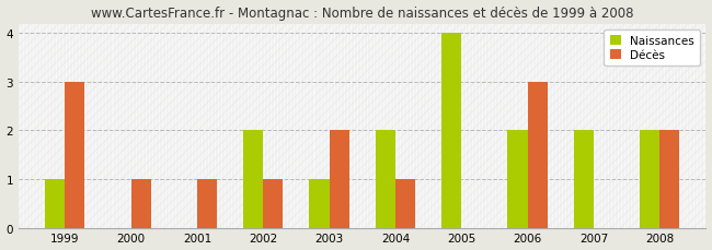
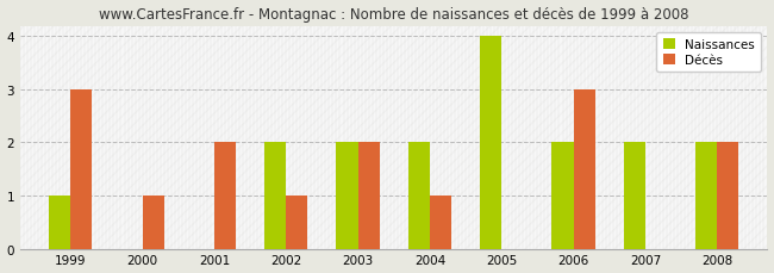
Décès/2001: 1 -> 2
Naissances/2003: 1 -> 2
